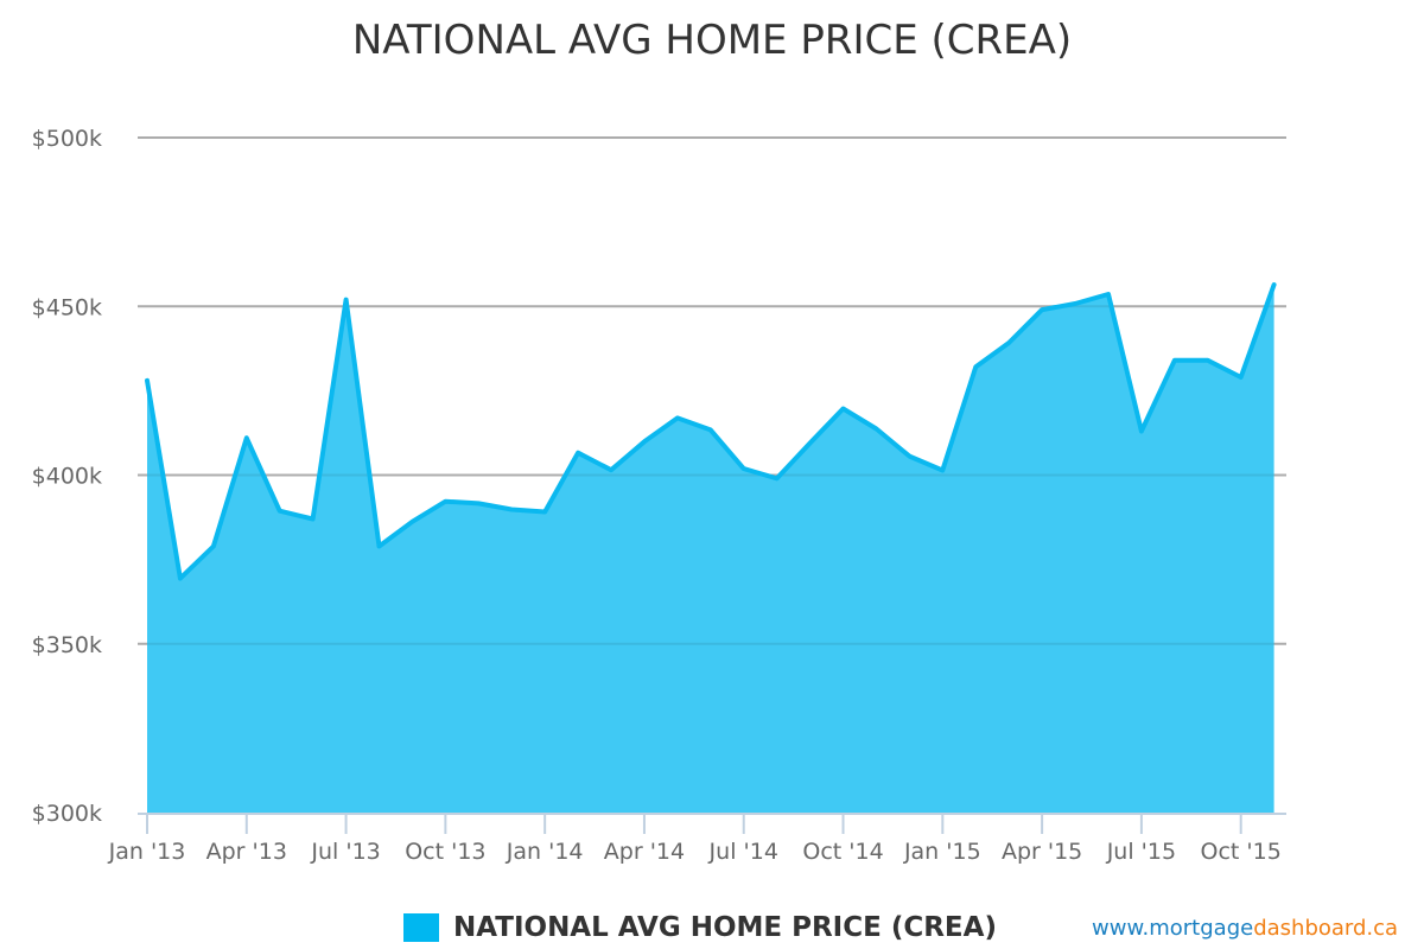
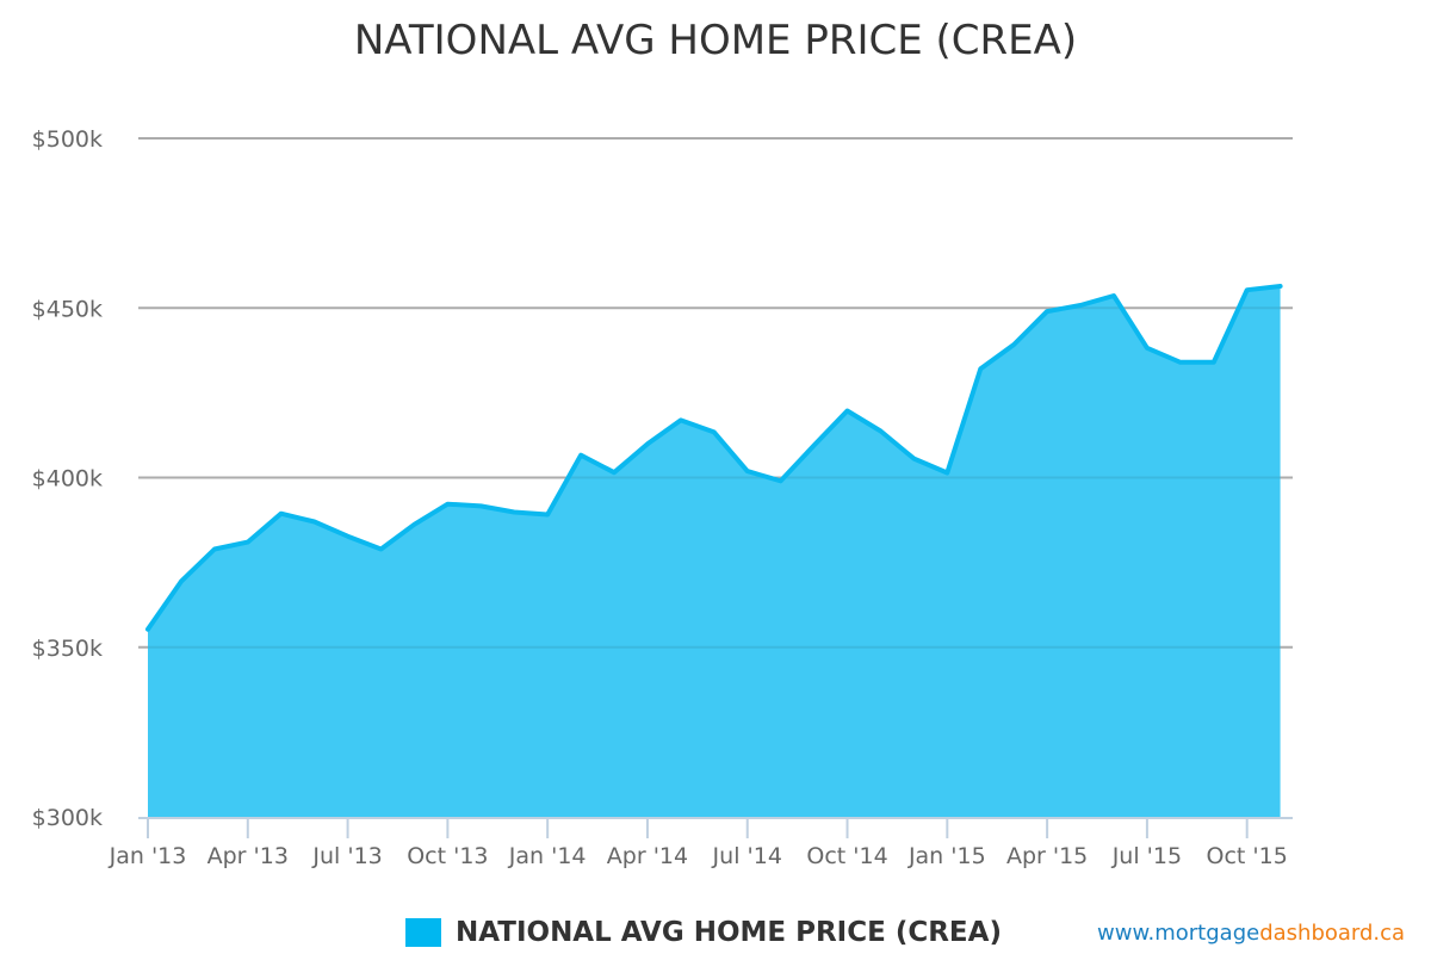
Jan '13: $428k -> $355k
Apr '13: $411k -> $381k
Jul '13: $452k -> $383k
Jul '15: $413k -> $438k
Oct '15: $429k -> $455k
